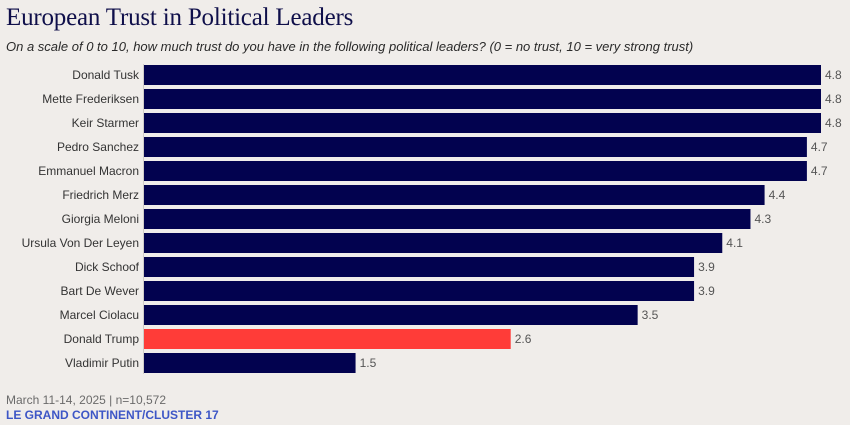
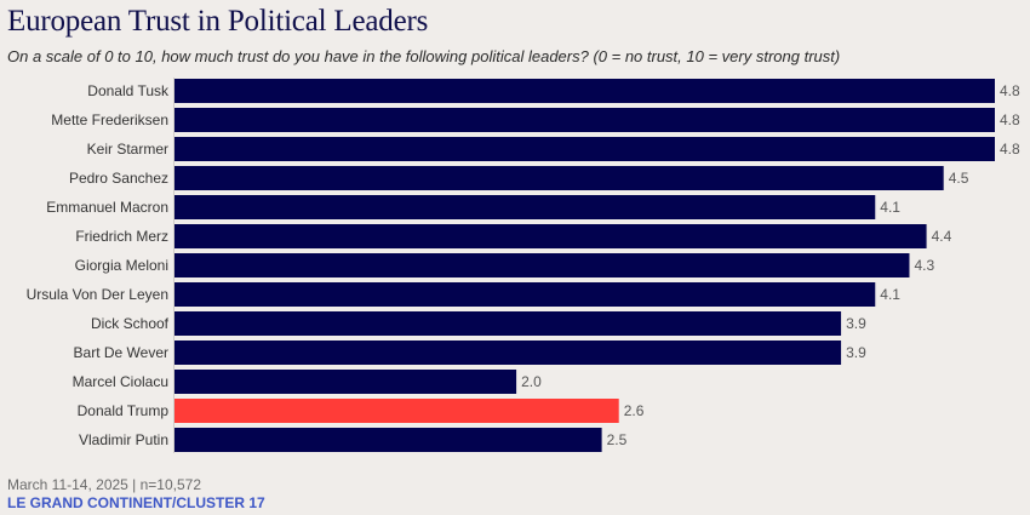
Pedro Sanchez: 4.7 -> 4.5
Emmanuel Macron: 4.7 -> 4.1
Marcel Ciolacu: 3.5 -> 2.0
Vladimir Putin: 1.5 -> 2.5
